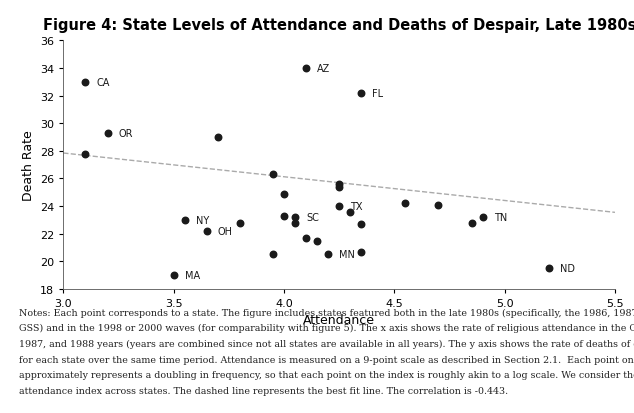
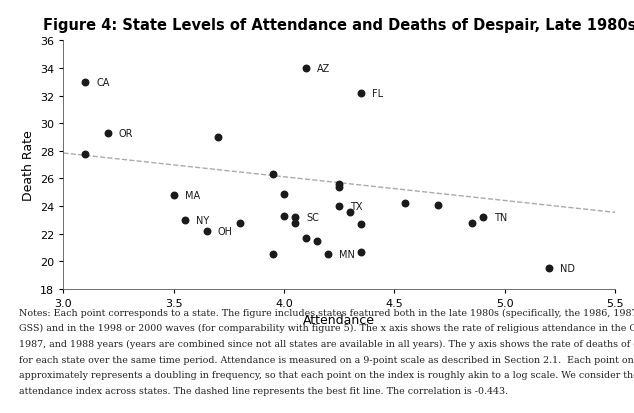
3.5: 19.0 -> 24.8
